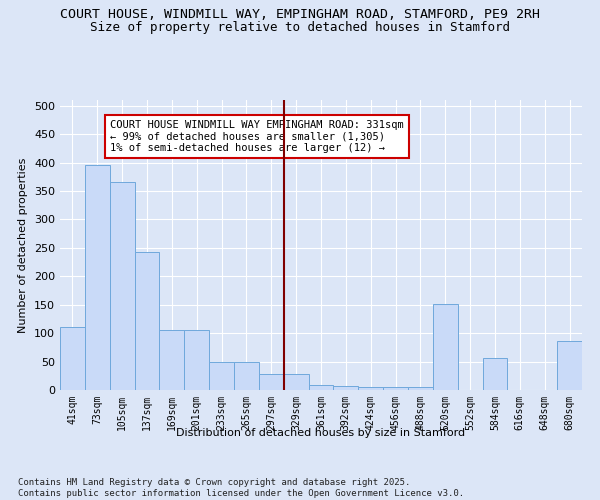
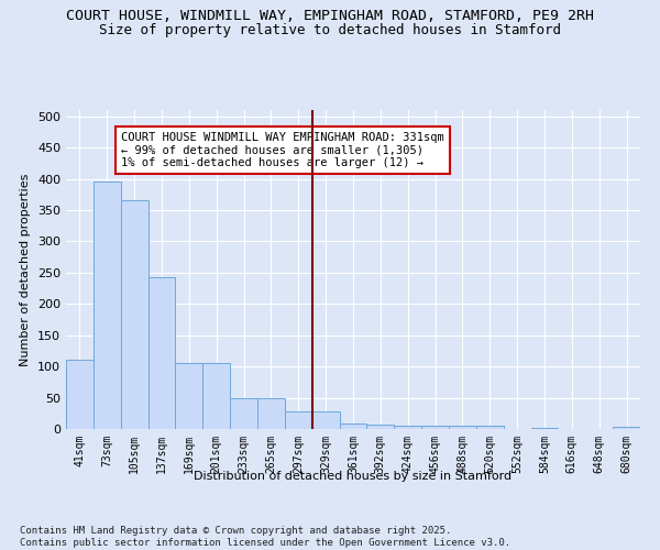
520sqm: 152 -> 5
584sqm: 56 -> 2
680sqm: 86 -> 3
